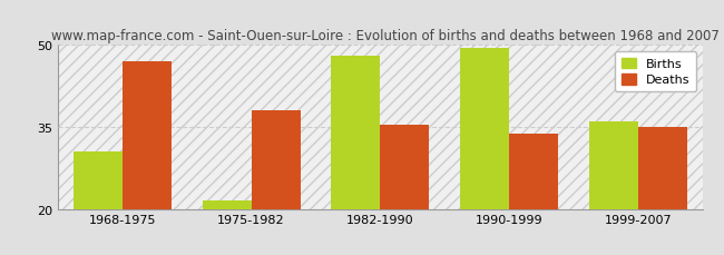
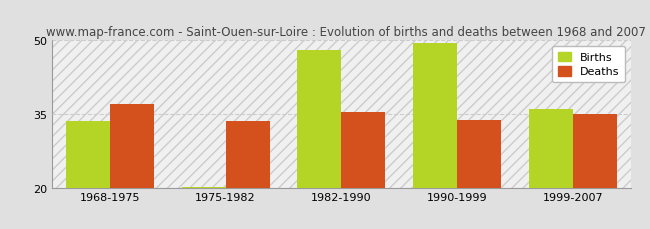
Births/1968-1975: 30.5 -> 33.5
Deaths/1968-1975: 47.0 -> 37.0
Births/1975-1982: 21.5 -> 20.2
Deaths/1975-1982: 38.0 -> 33.5
